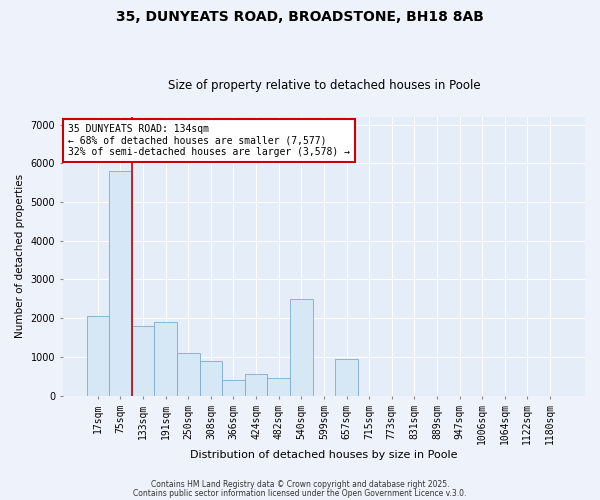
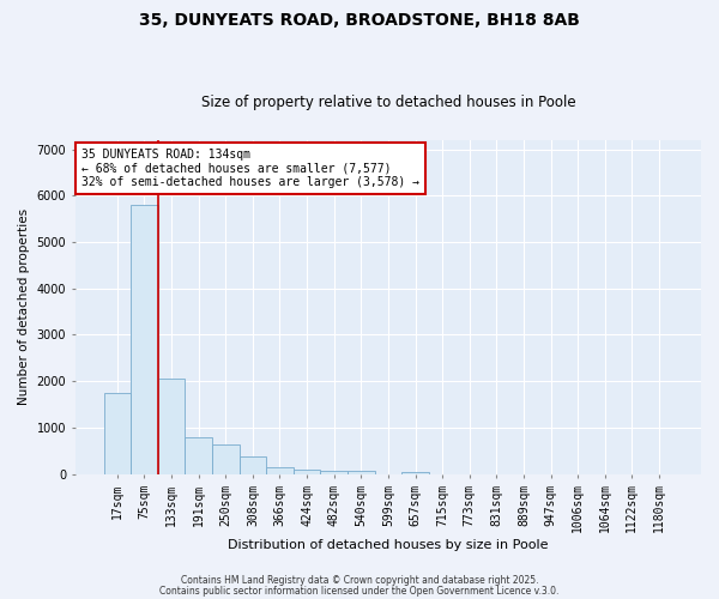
17sqm: 2050 -> 1750
133sqm: 1800 -> 2050
191sqm: 1900 -> 800
250sqm: 1100 -> 650
308sqm: 900 -> 380
366sqm: 400 -> 150
424sqm: 550 -> 80
482sqm: 450 -> 80
540sqm: 2500 -> 60
657sqm: 950 -> 50
